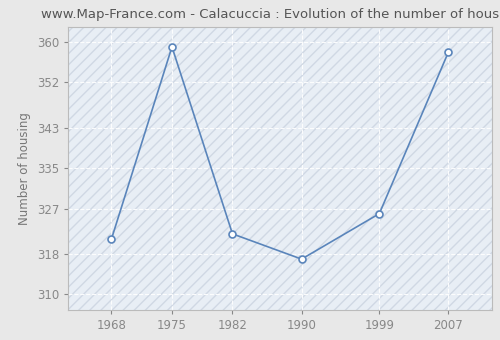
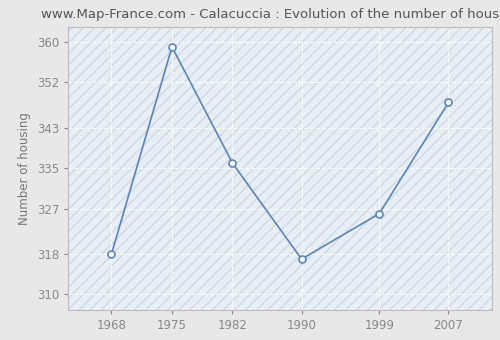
1968: 321 -> 318
1982: 322 -> 336
2007: 358 -> 348
